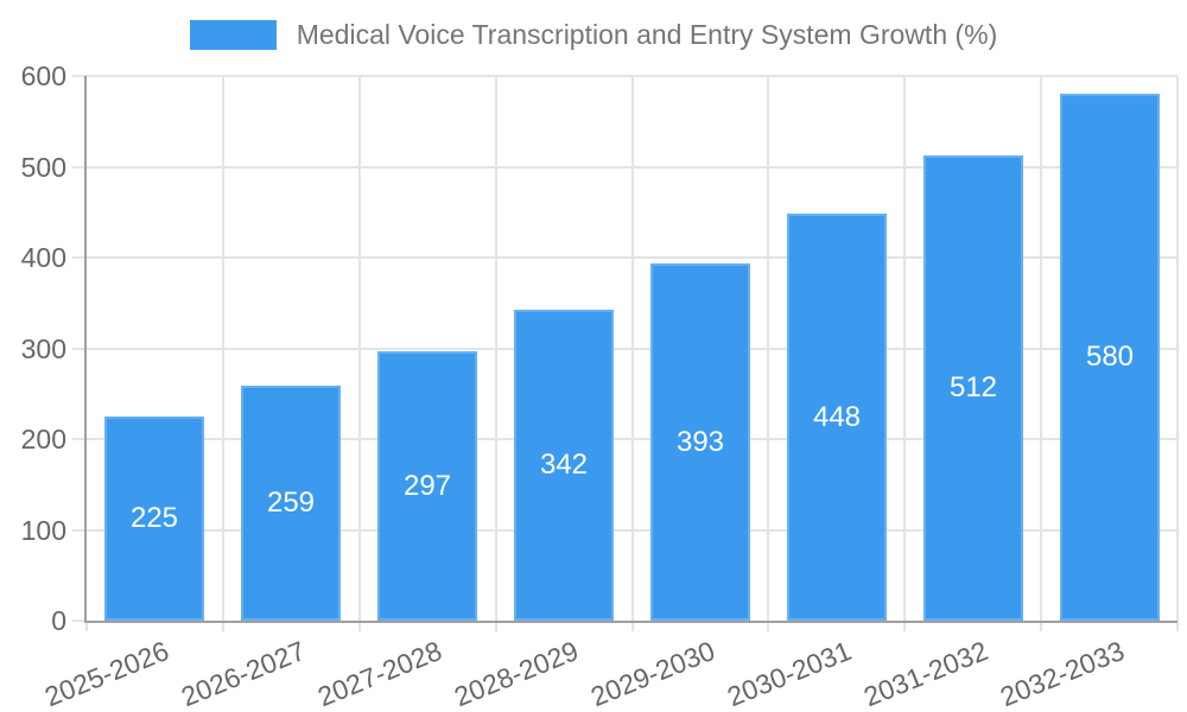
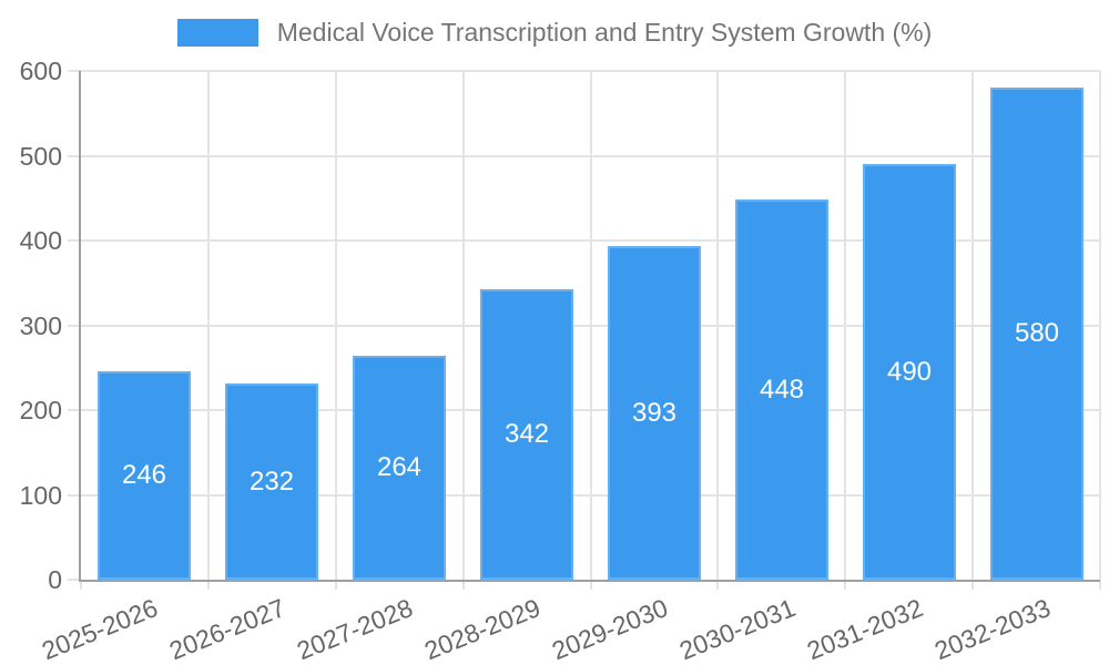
2025-2026: 225 -> 246
2026-2027: 259 -> 232
2027-2028: 297 -> 264
2031-2032: 512 -> 490
